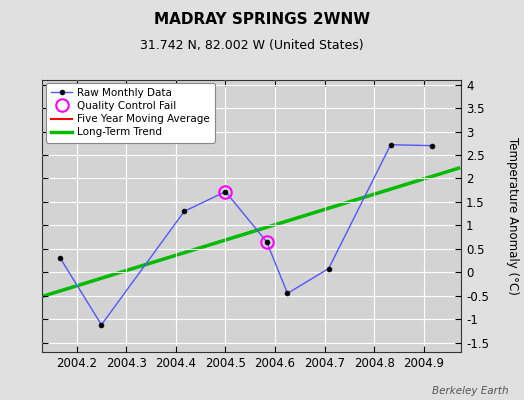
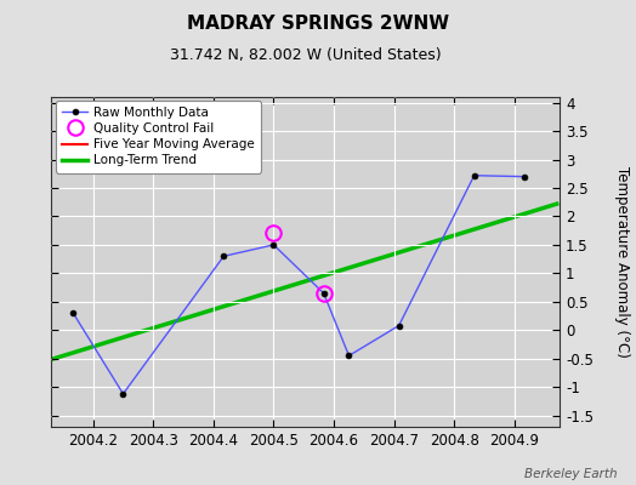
2004.5: 1.72 -> 1.50
